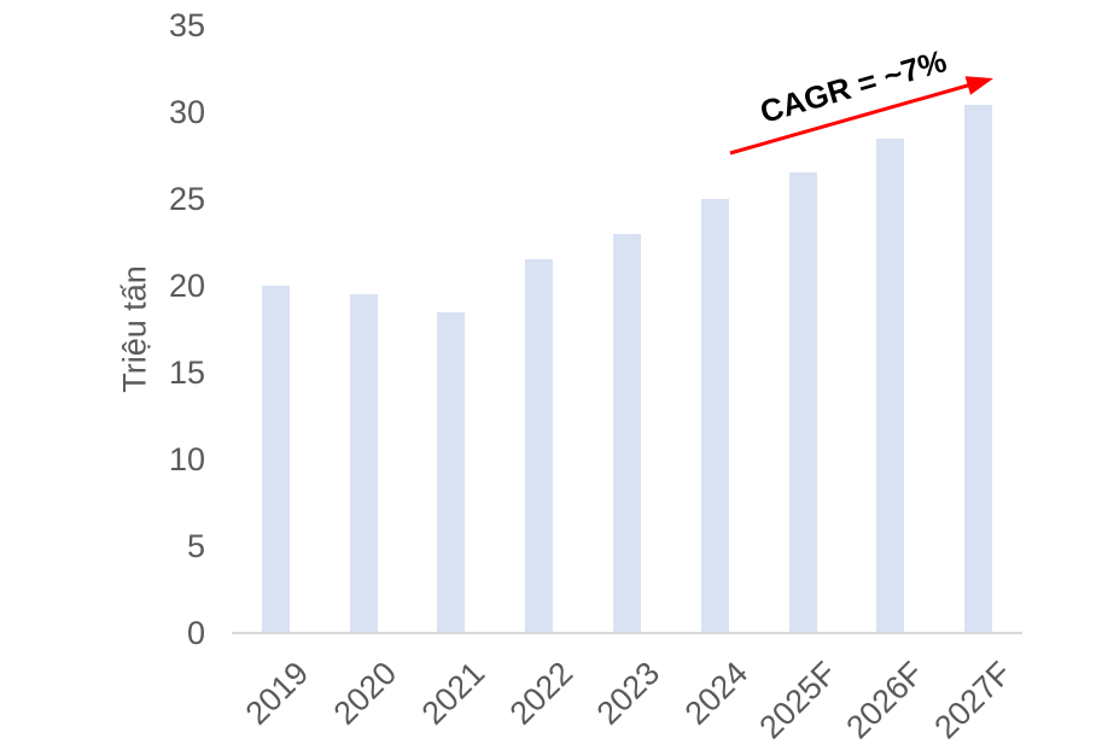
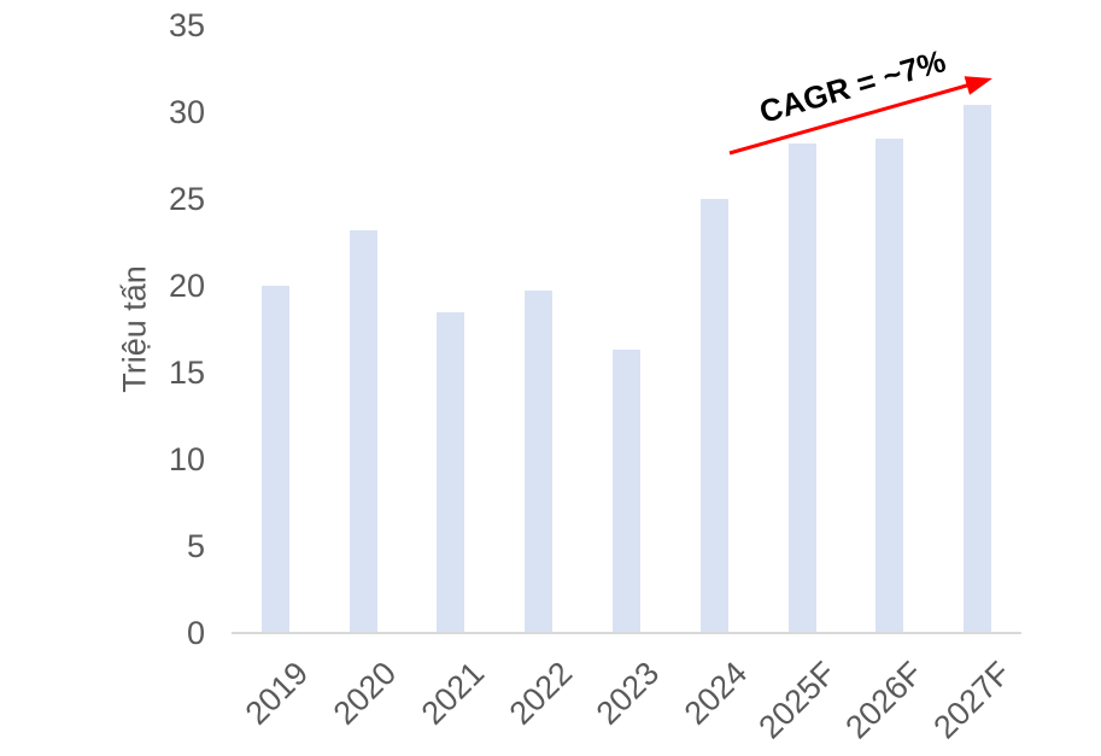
2020: 19.5 -> 23.2
2022: 21.5 -> 19.7
2023: 23.0 -> 16.3
2025F: 26.5 -> 28.2
